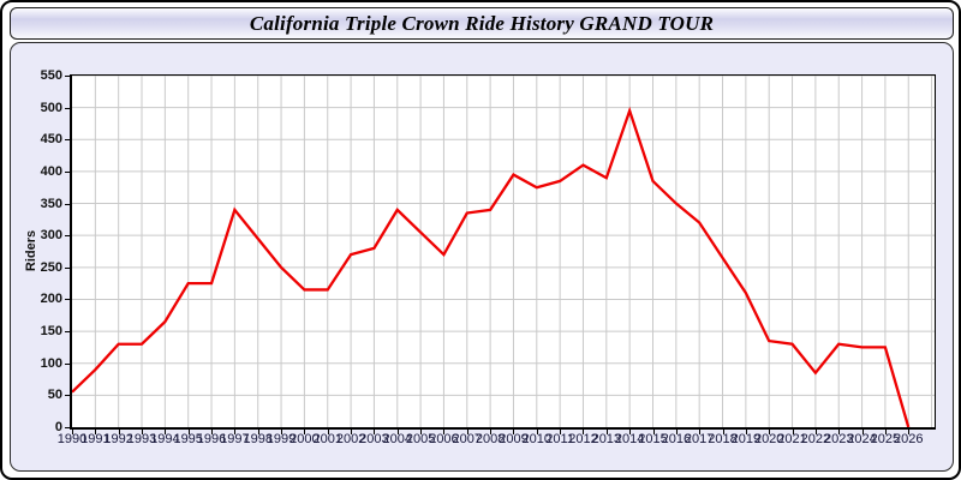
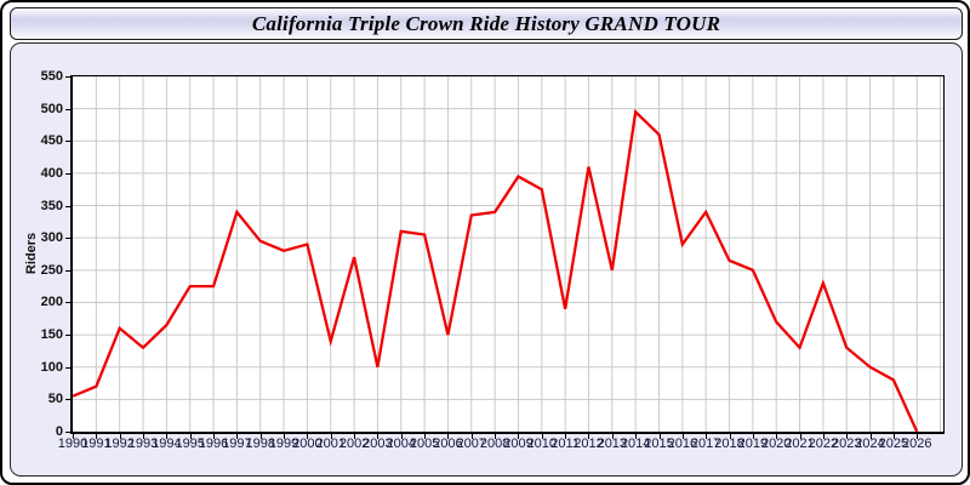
1991: 90 -> 70
1992: 130 -> 160
1999: 250 -> 280
2000: 220 -> 290
2001: 220 -> 140
2003: 280 -> 100
2004: 340 -> 310
2006: 270 -> 150
2011: 380 -> 190
2013: 390 -> 250
2015: 380 -> 460
2016: 350 -> 290
2017: 320 -> 340
2019: 210 -> 250
2020: 140 -> 170
2022: 80 -> 230
2024: 120 -> 100
2025: 120 -> 80
